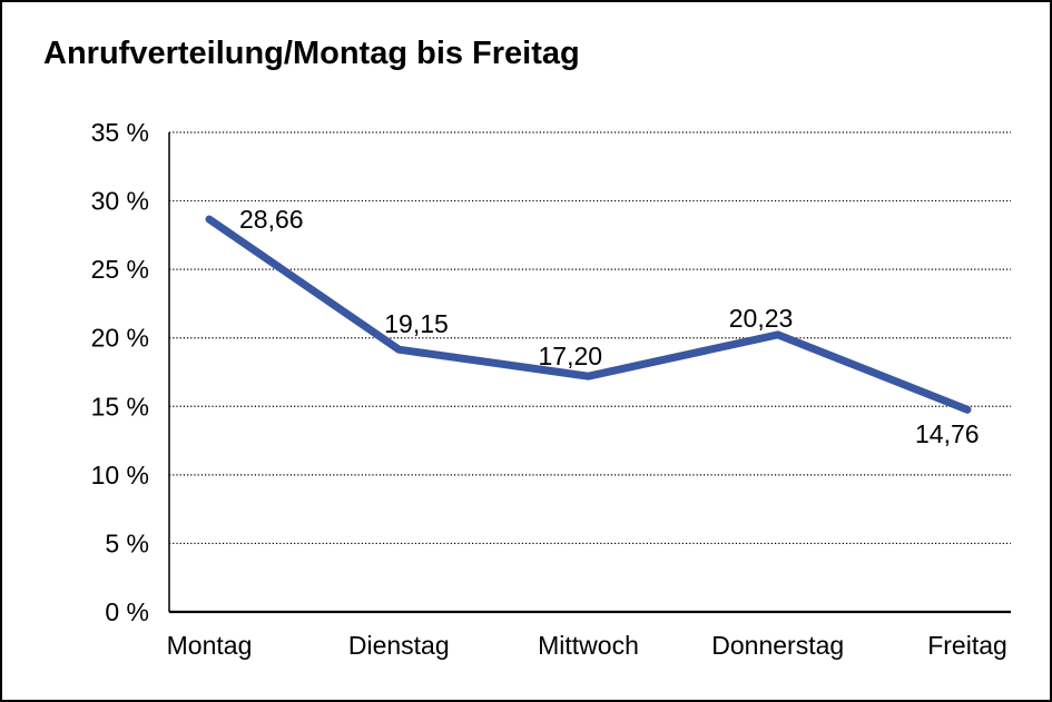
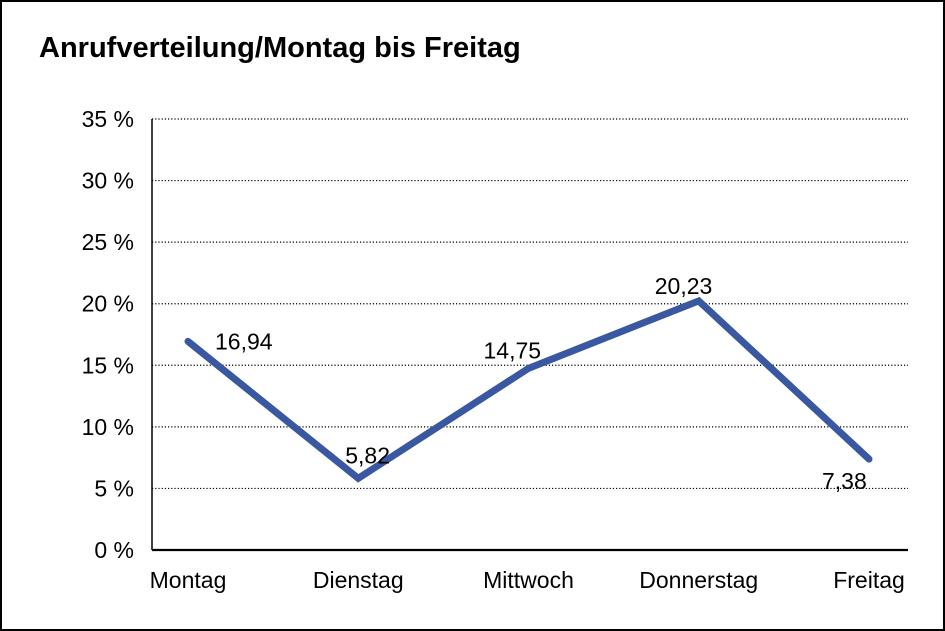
Montag: 28,66 -> 16,94
Dienstag: 19,15 -> 5,82
Mittwoch: 17,20 -> 14,75
Freitag: 14,76 -> 7,38
